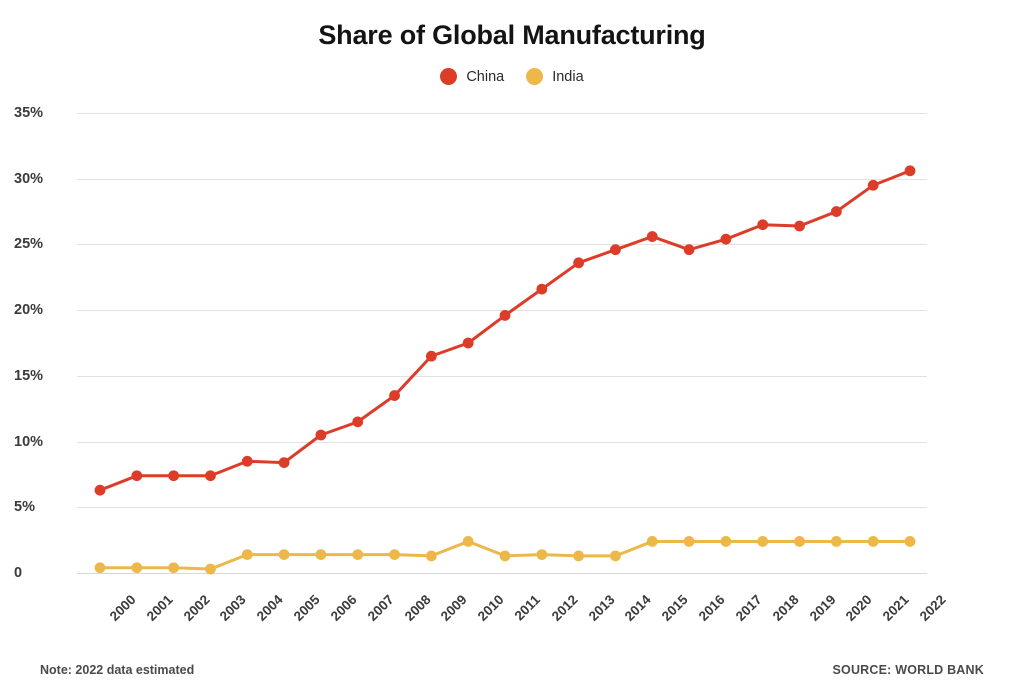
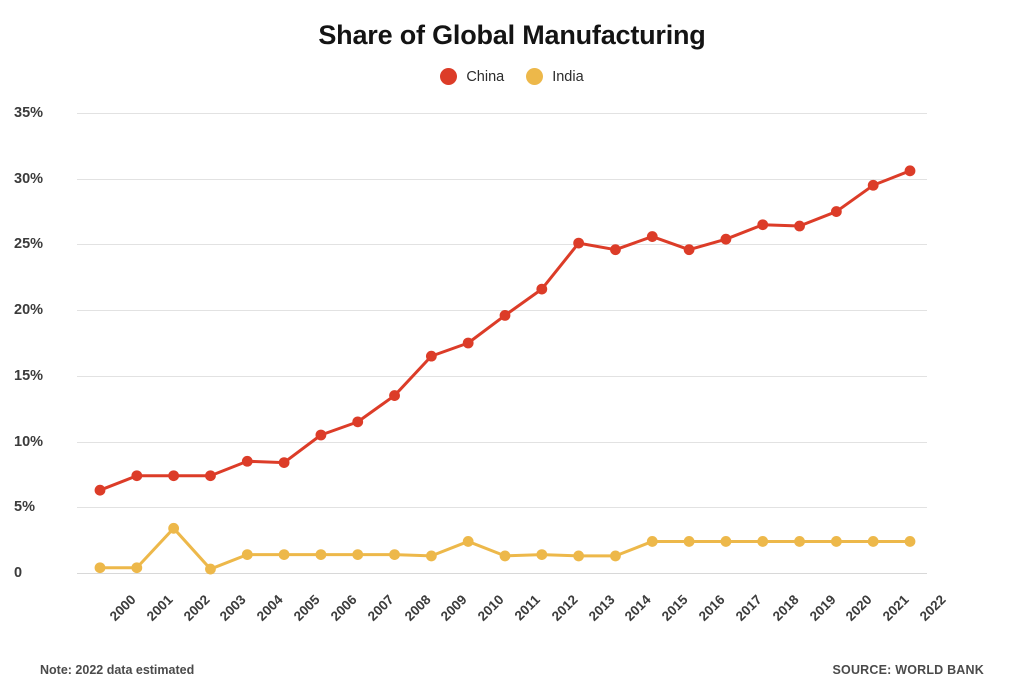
India/2002: 0.4% -> 3.4%
China/2013: 23.6% -> 25.1%
